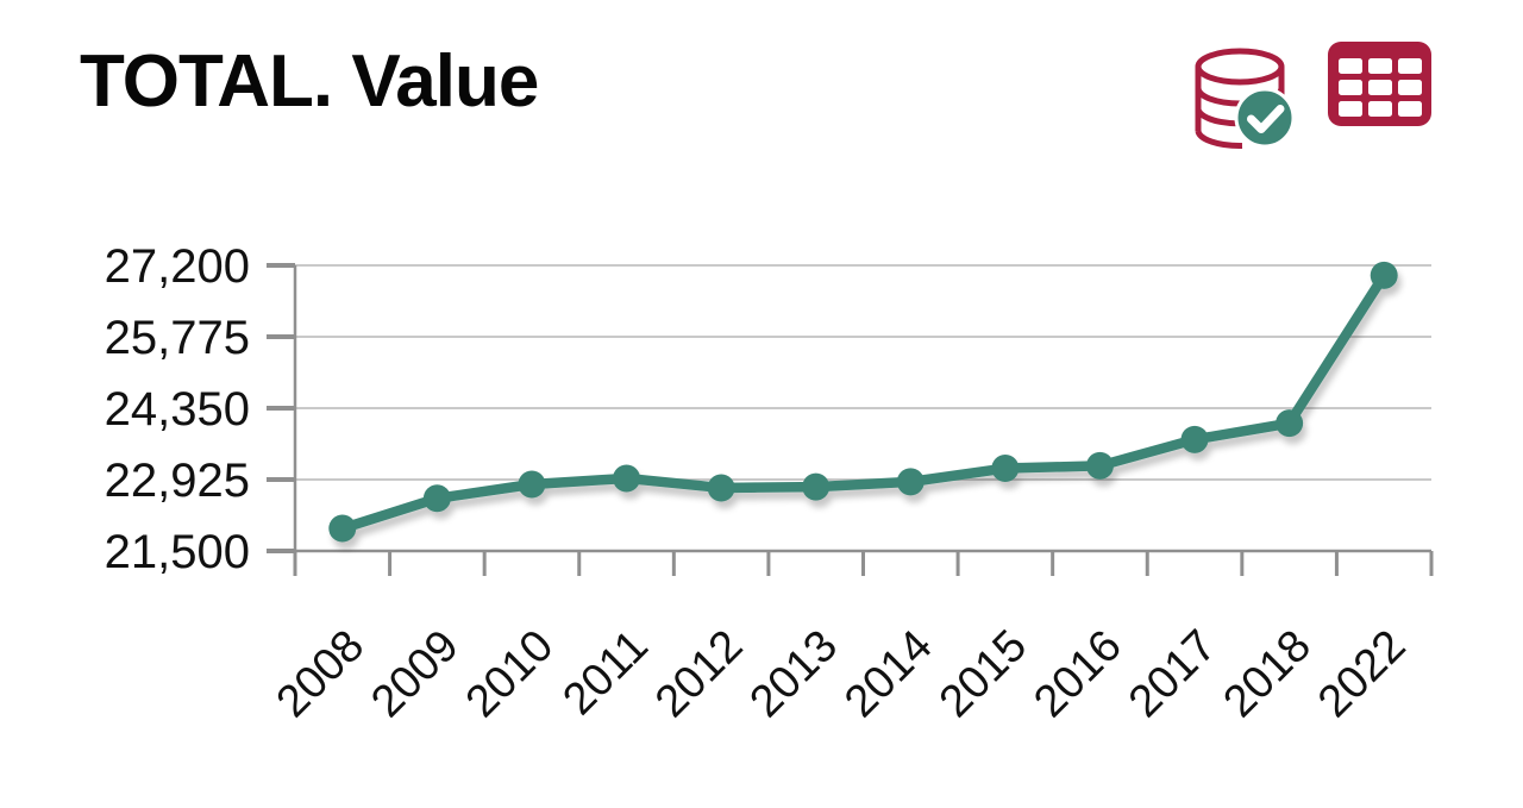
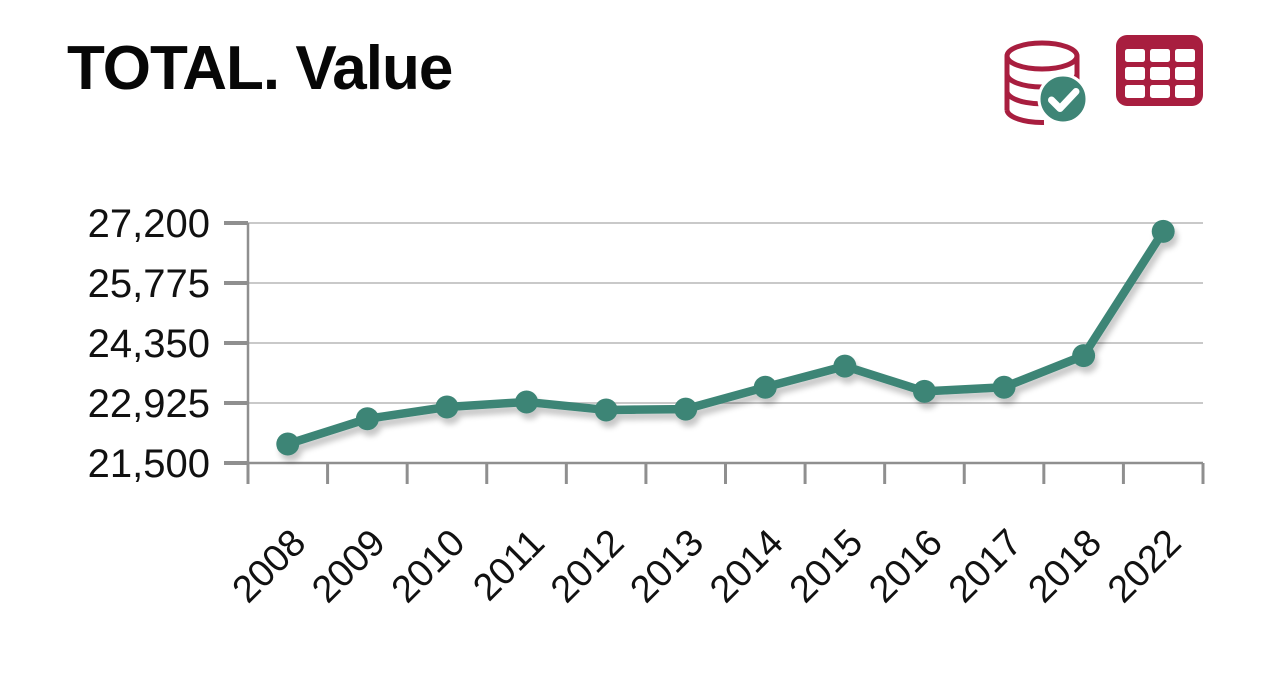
2014: 22900 -> 23300
2015: 23200 -> 23800
2017: 23700 -> 23300
